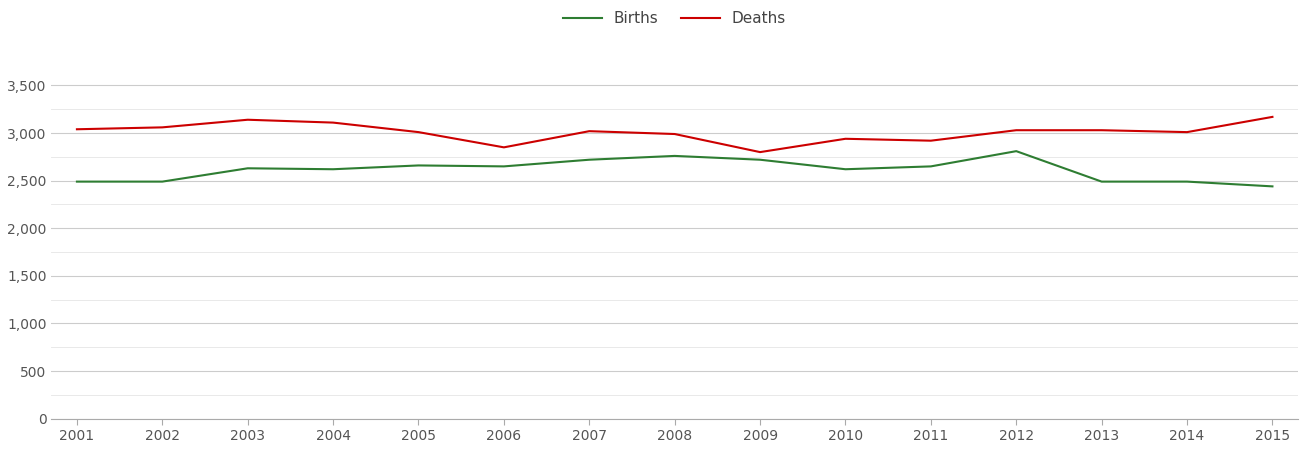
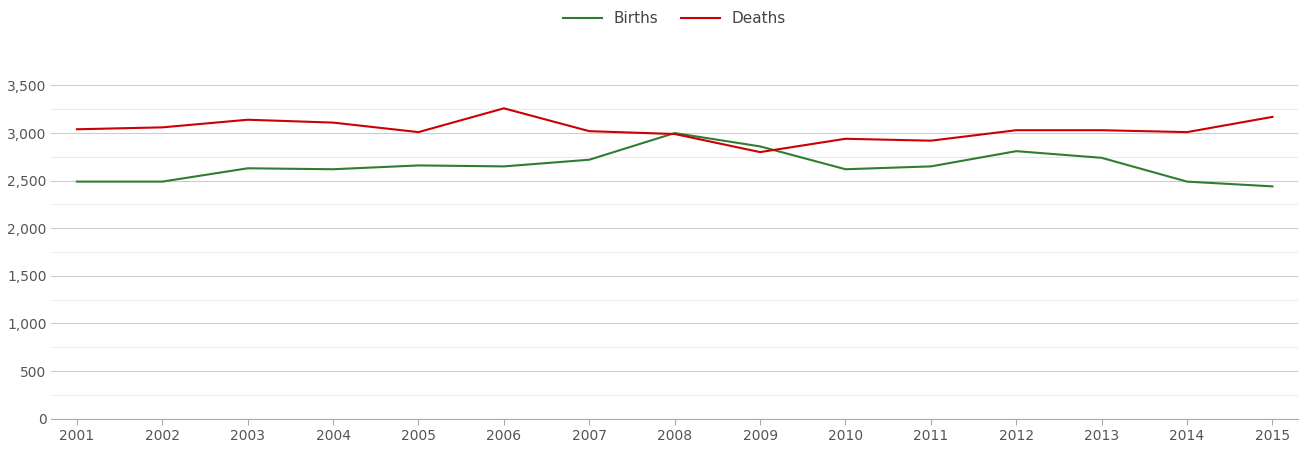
Deaths/2006: 2,850 -> 3,260
Births/2008: 2,760 -> 3,000
Births/2009: 2,720 -> 2,860
Births/2013: 2,490 -> 2,740
